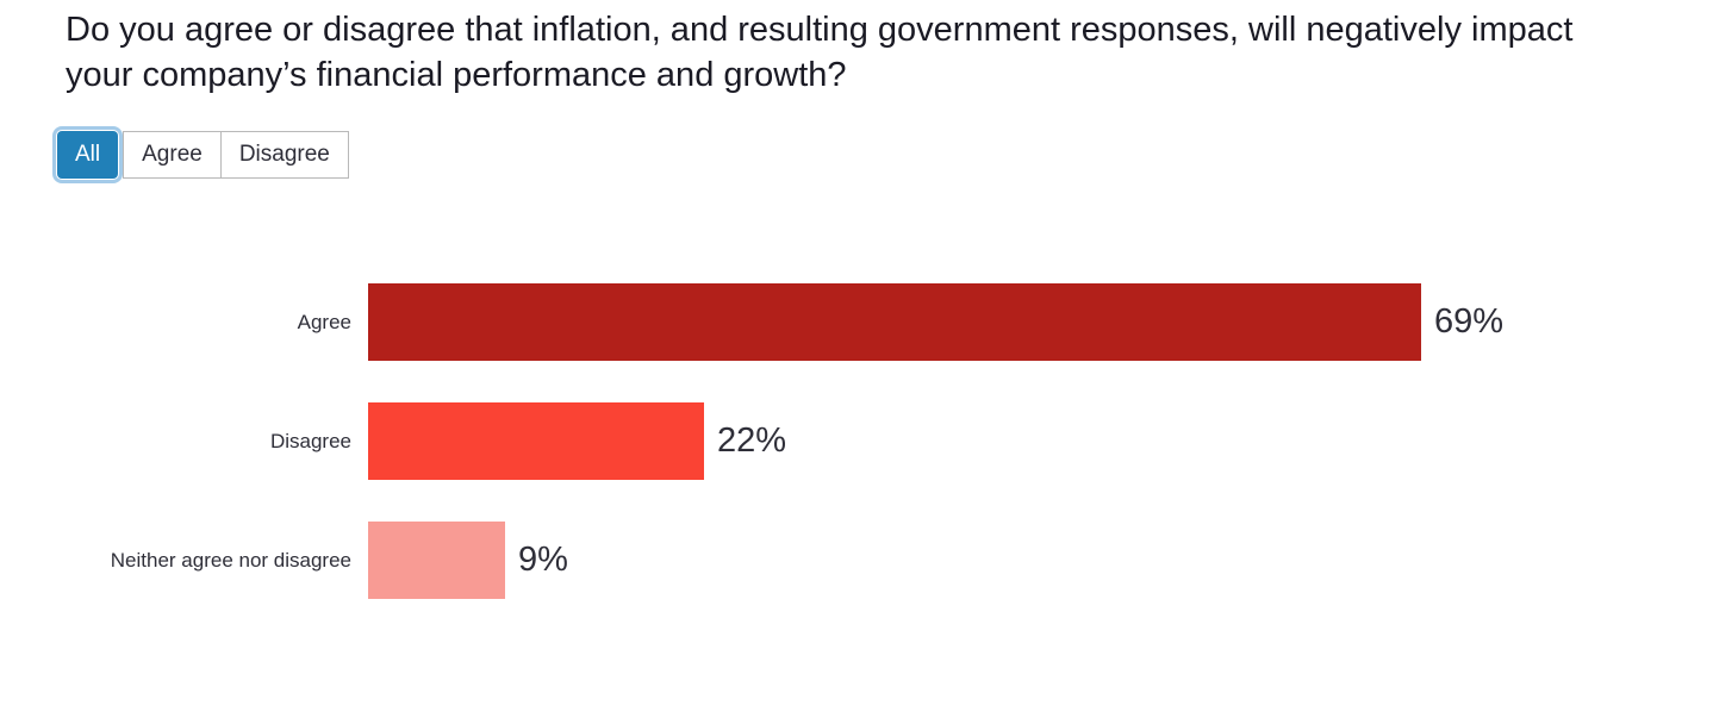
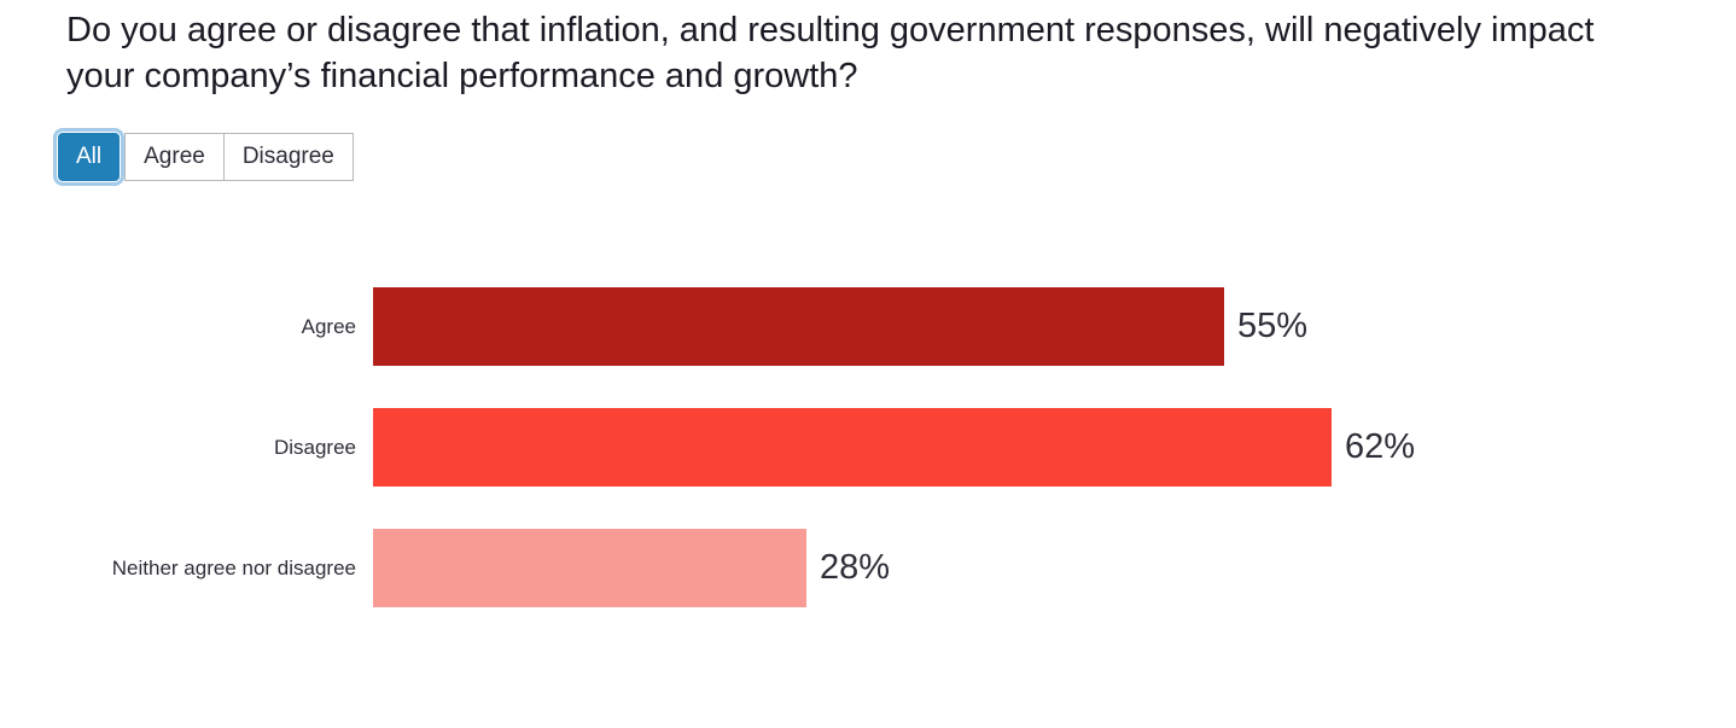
Agree: 69% -> 55%
Disagree: 22% -> 62%
Neither agree nor disagree: 9% -> 28%
